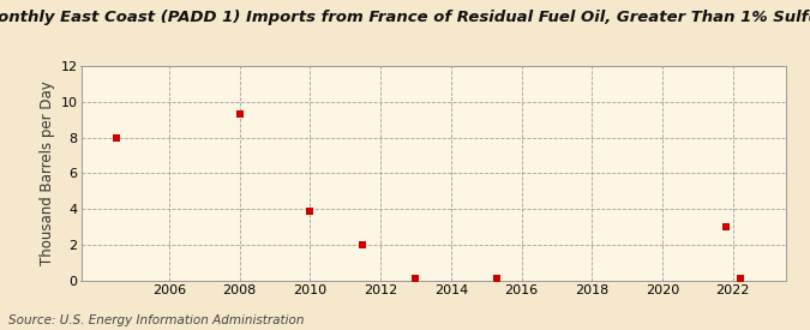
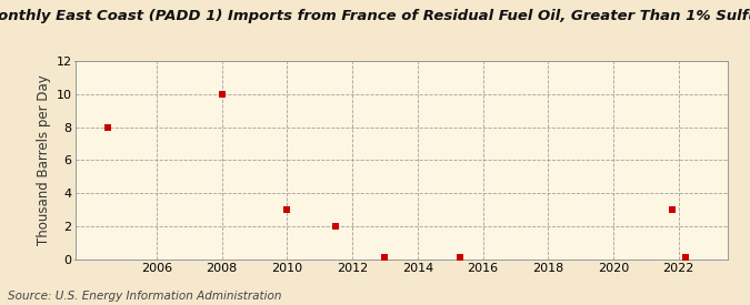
2008: 9.3 -> 10.0
2010: 3.9 -> 3.0
